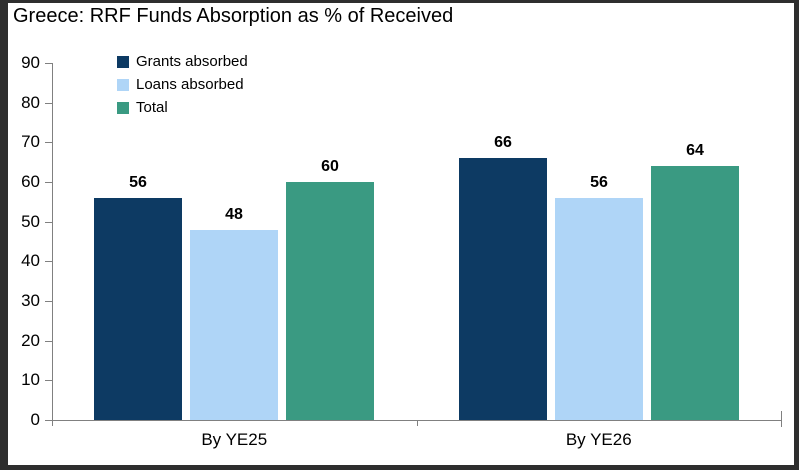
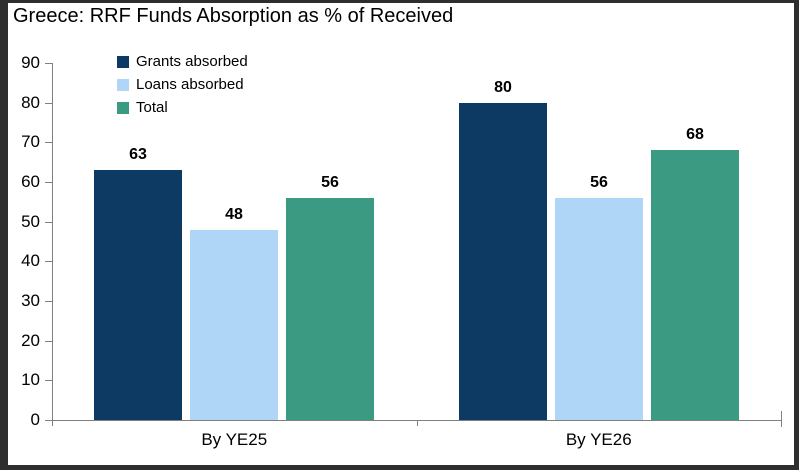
Grants absorbed/By YE25: 56 -> 63
Total/By YE25: 60 -> 56
Grants absorbed/By YE26: 66 -> 80
Total/By YE26: 64 -> 68
